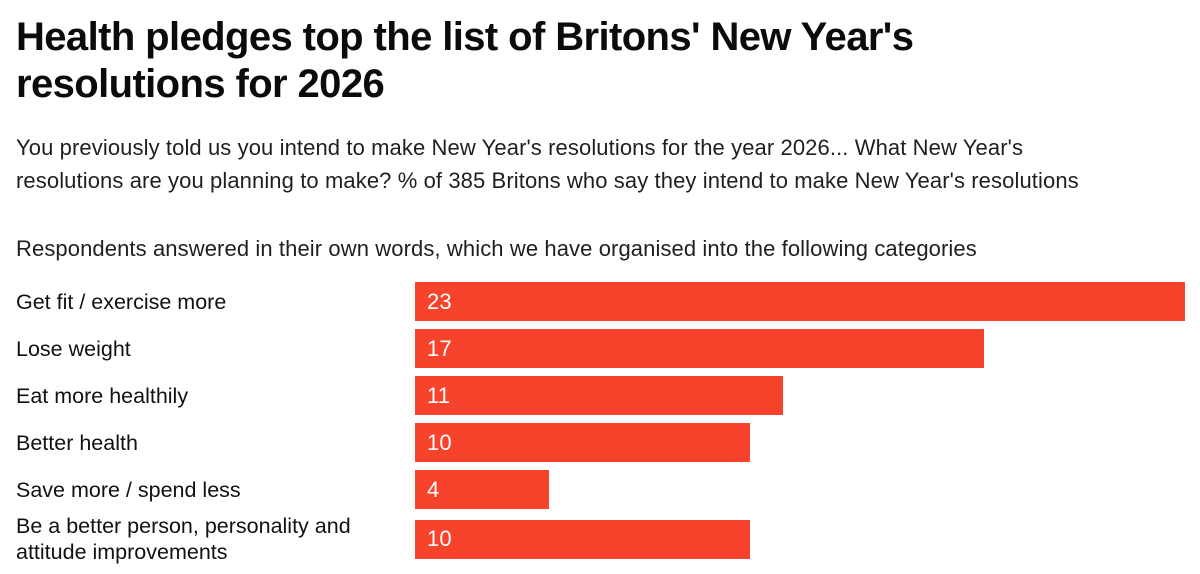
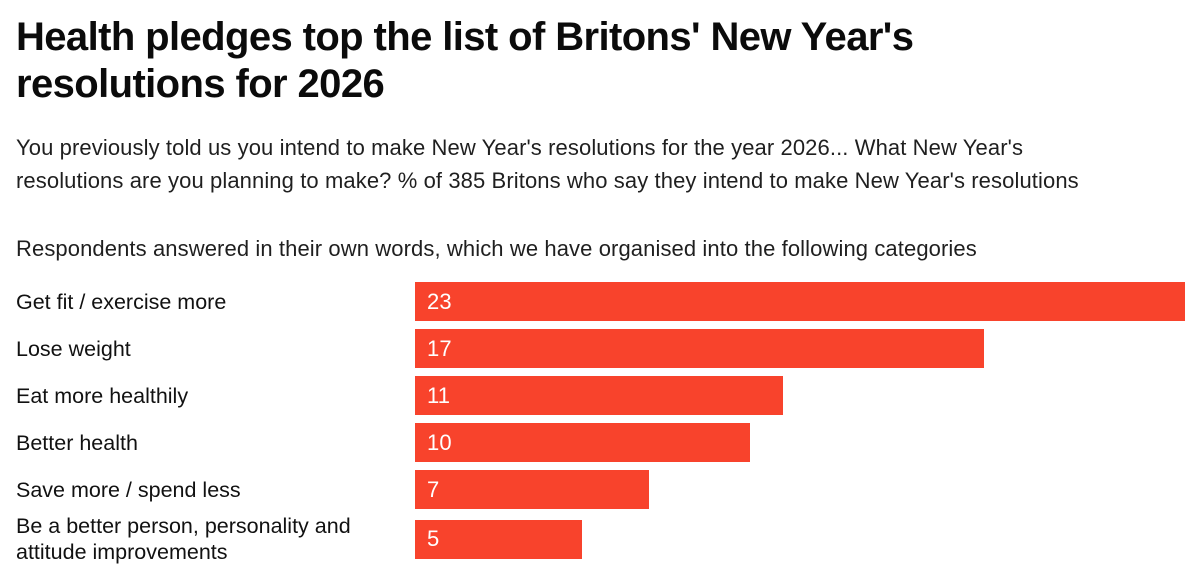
Save more / spend less: 4 -> 7
Be a better person, personality and attitude improvements: 10 -> 5
